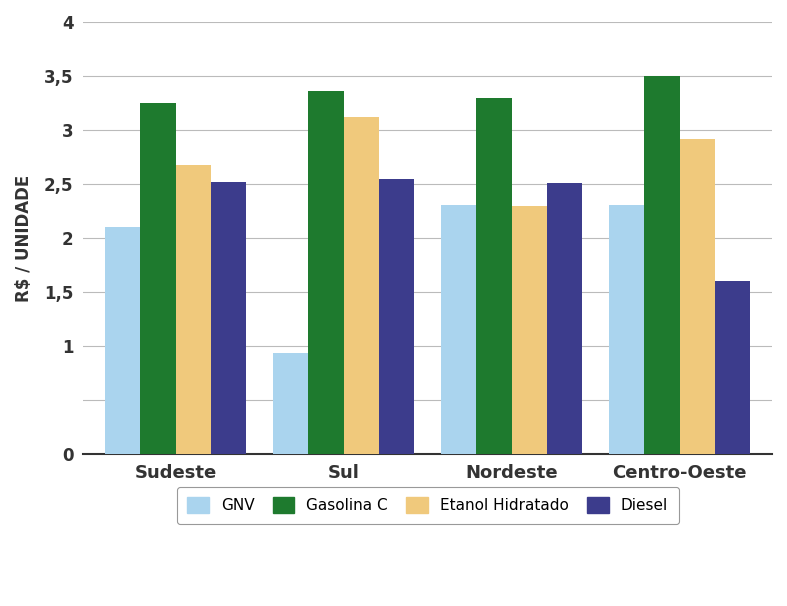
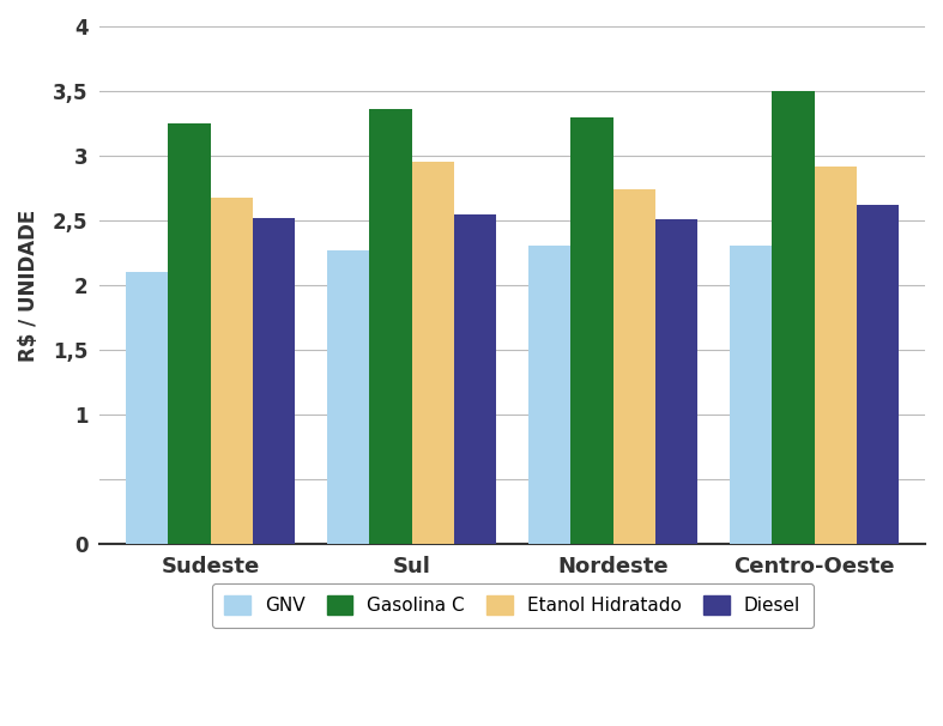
GNV/Sul: 0,94 -> 2,27
Etanol Hidratado/Sul: 3,12 -> 2,95
Etanol Hidratado/Nordeste: 2,30 -> 2,74
Diesel/Centro-Oeste: 1,60 -> 2,62
